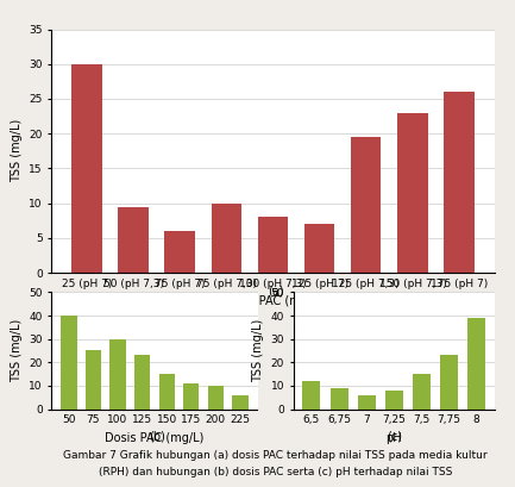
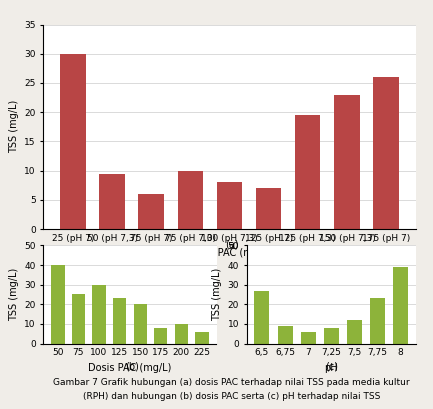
150: 15 -> 20
175: 11 -> 8
6,5: 12 -> 27
7,5: 15 -> 12
